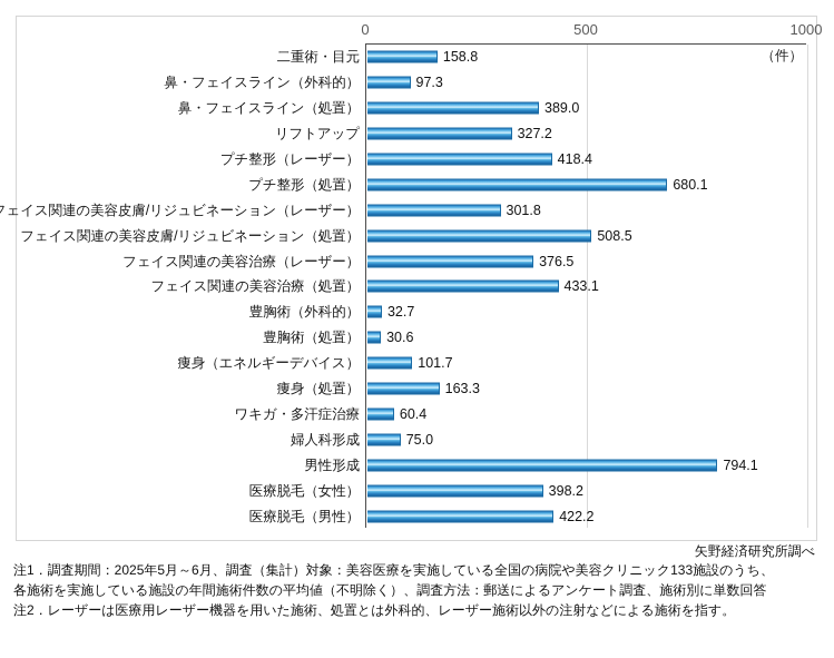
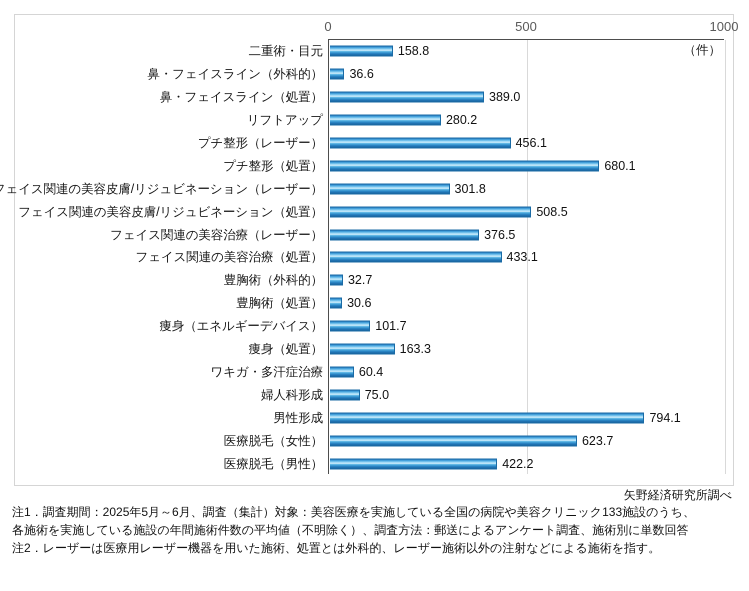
鼻・フェイスライン（外科的）: 97.3 -> 36.6
リフトアップ: 327.2 -> 280.2
プチ整形（レーザー）: 418.4 -> 456.1
医療脱毛（女性）: 398.2 -> 623.7
